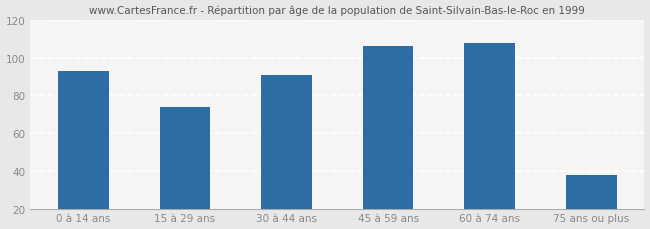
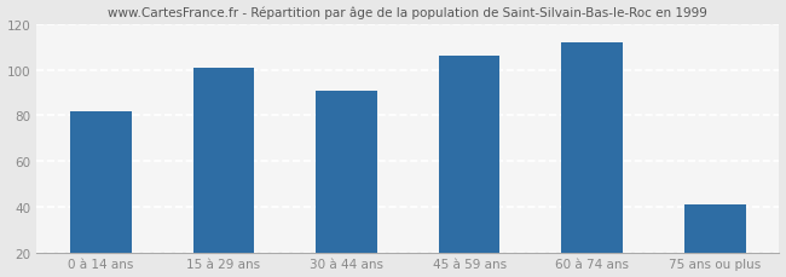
0 à 14 ans: 93 -> 82
15 à 29 ans: 74 -> 101
60 à 74 ans: 108 -> 112
75 ans ou plus: 38 -> 41
